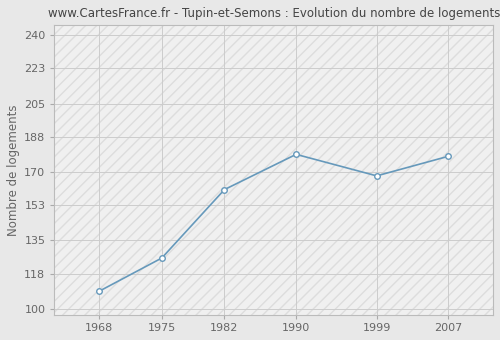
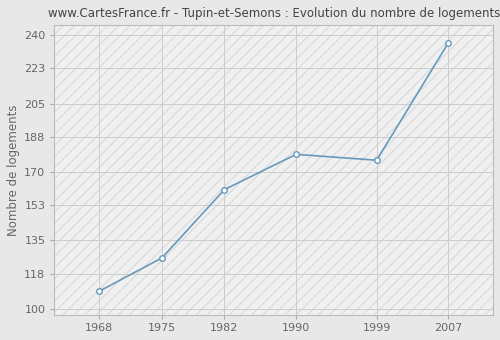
1999: 168 -> 176
2007: 178 -> 236
